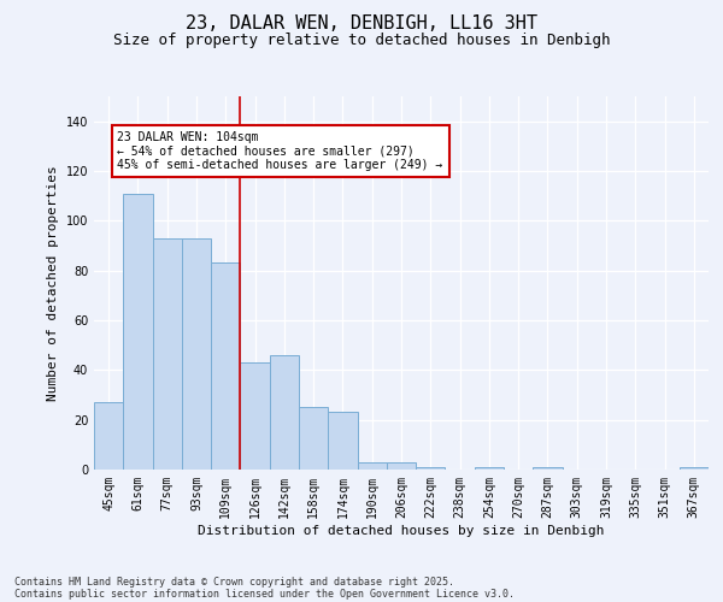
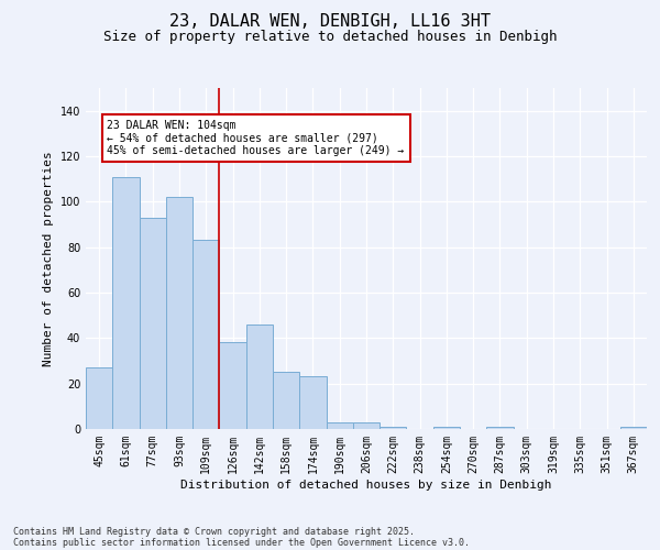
93sqm: 93 -> 102
126sqm: 43 -> 38
